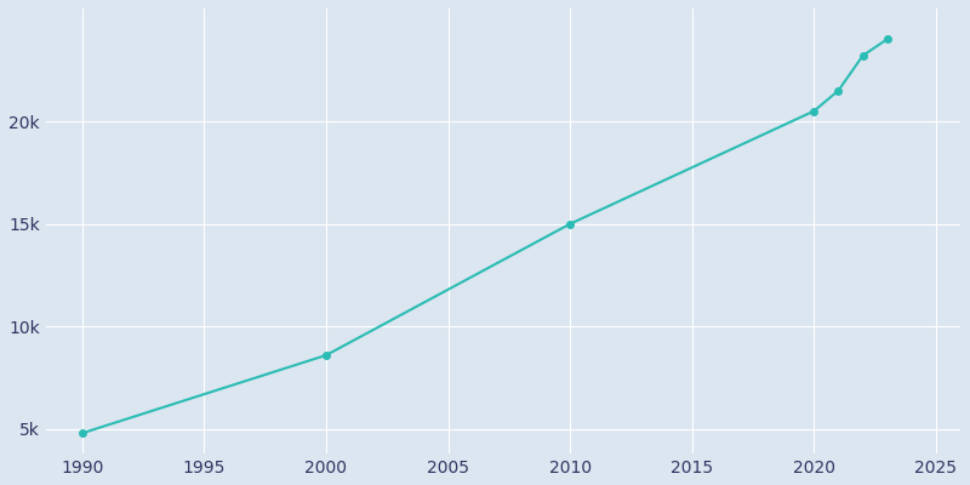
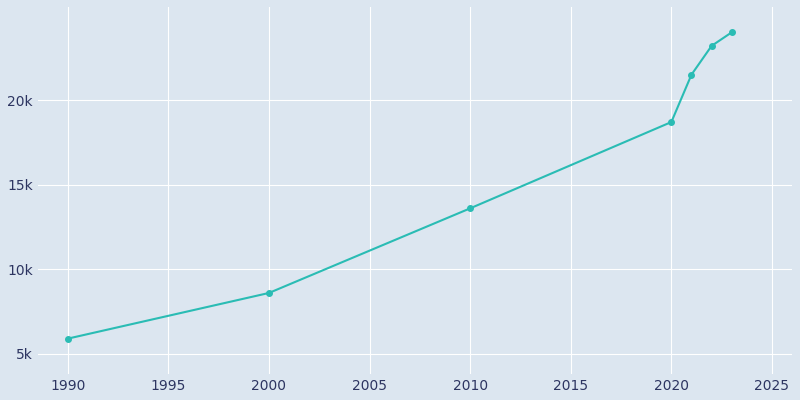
1990: 4.8k -> 5.9k
2010: 15.0k -> 13.6k
2020: 20.5k -> 18.7k
